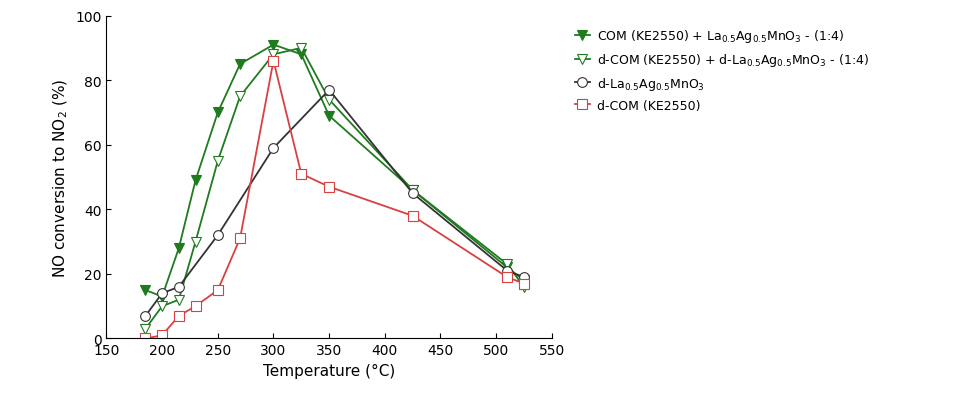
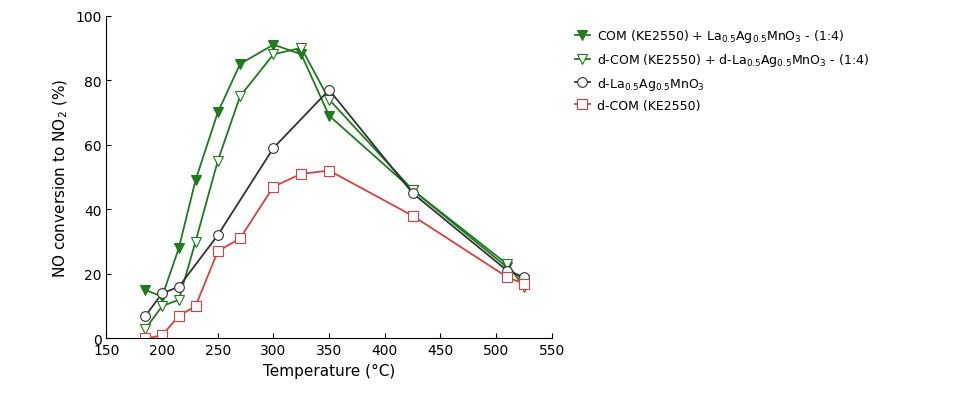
d-COM (KE2550)/250: 15 -> 27
d-COM (KE2550)/300: 86 -> 47
d-COM (KE2550)/350: 47 -> 52
